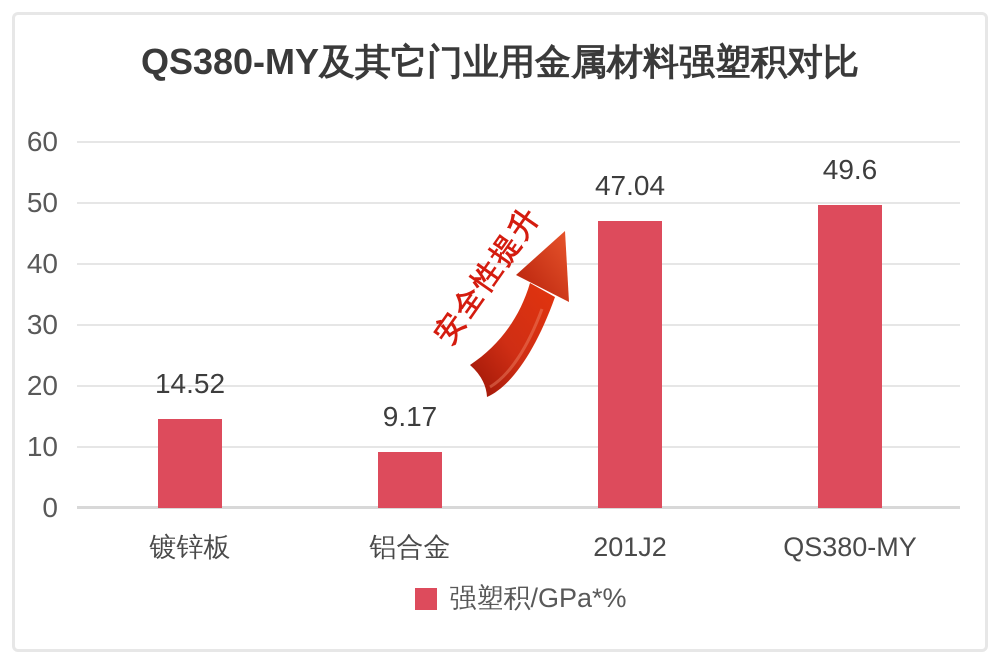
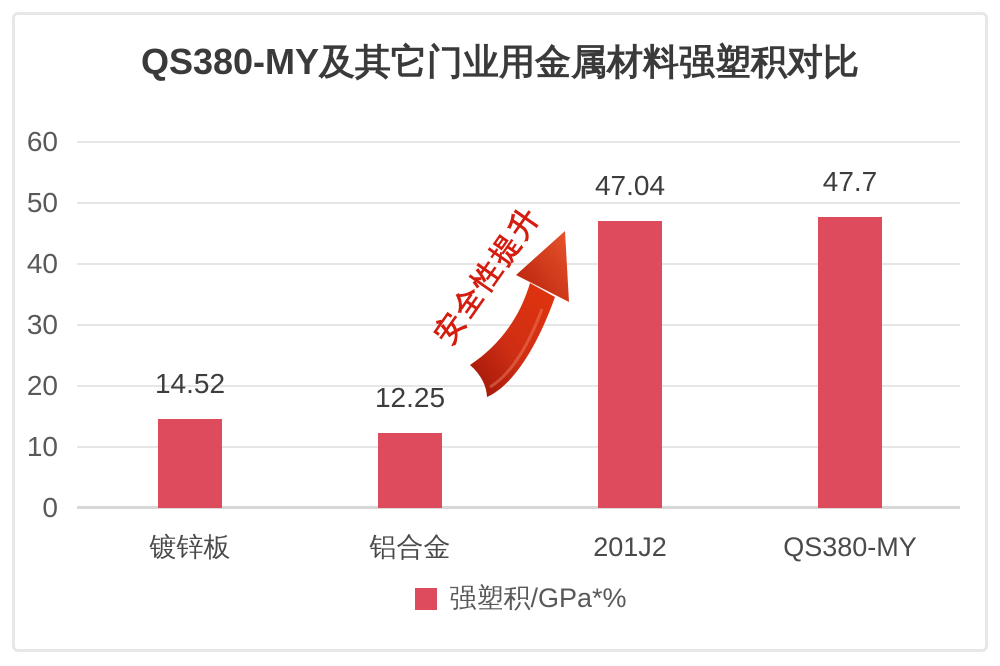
铝合金: 9.17 -> 12.25
QS380-MY: 49.6 -> 47.7
